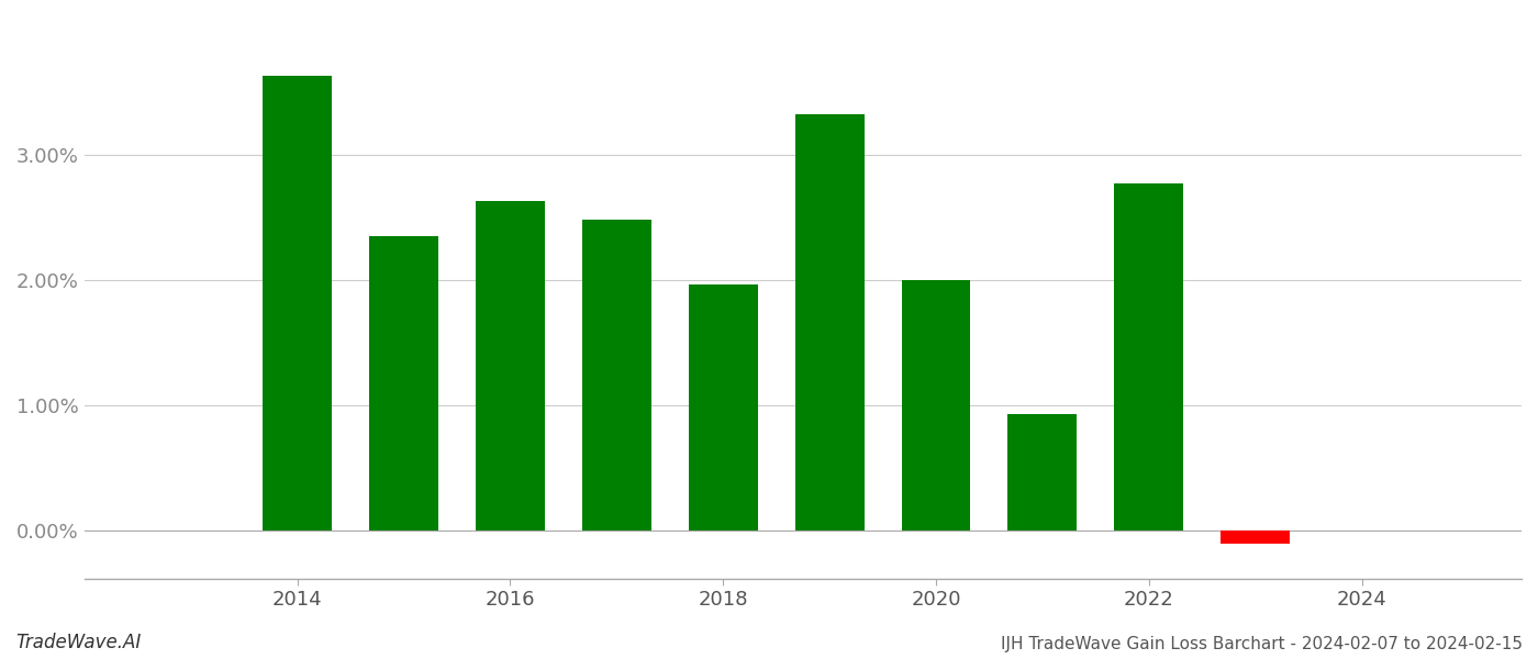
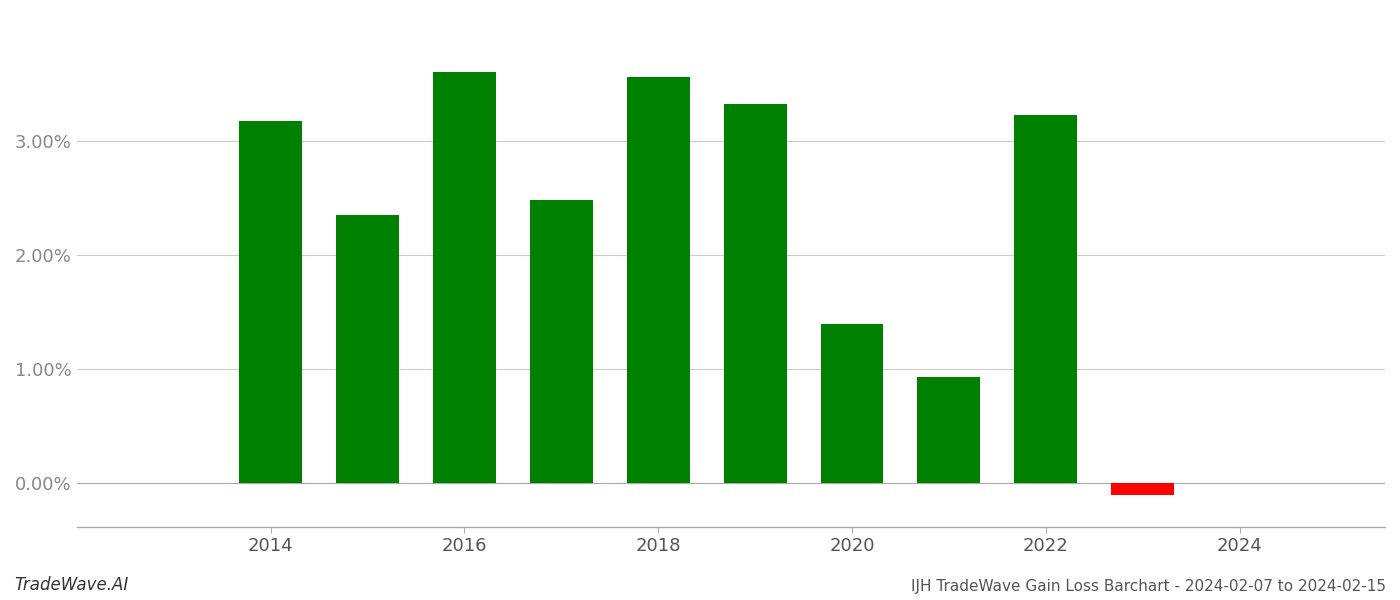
2014: 3.63% -> 3.17%
2016: 2.63% -> 3.60%
2018: 1.96% -> 3.56%
2020: 2.00% -> 1.39%
2022: 2.77% -> 3.22%
